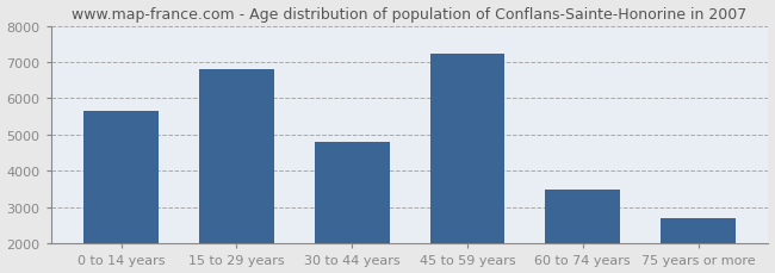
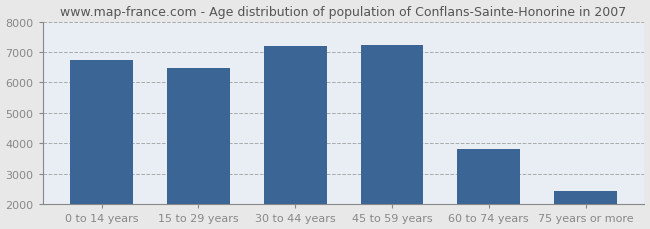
0 to 14 years: 5650 -> 6750
15 to 29 years: 6800 -> 6480
30 to 44 years: 4800 -> 7200
60 to 74 years: 3500 -> 3830
75 years or more: 2700 -> 2450
